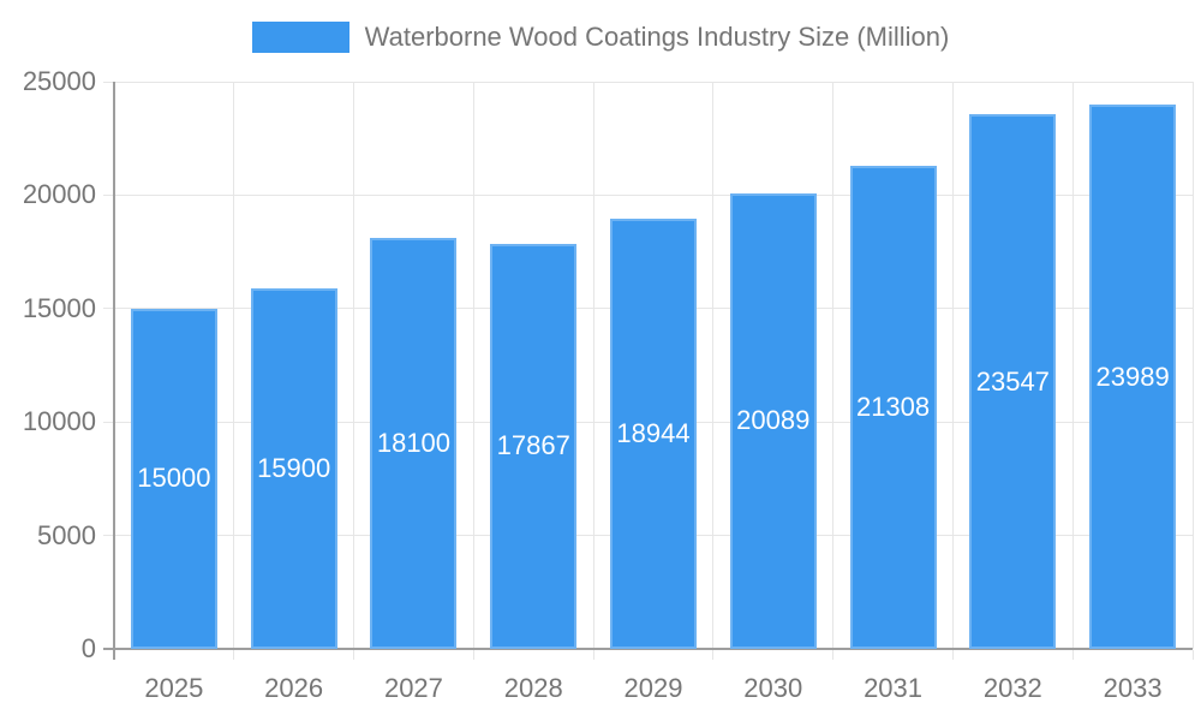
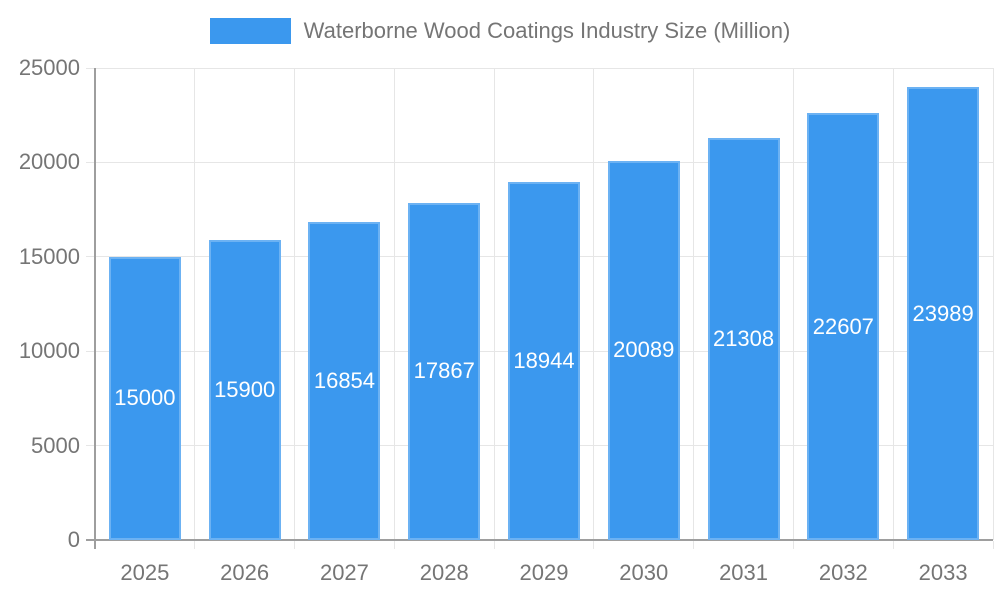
2027: 18100 -> 16854
2032: 23547 -> 22607
